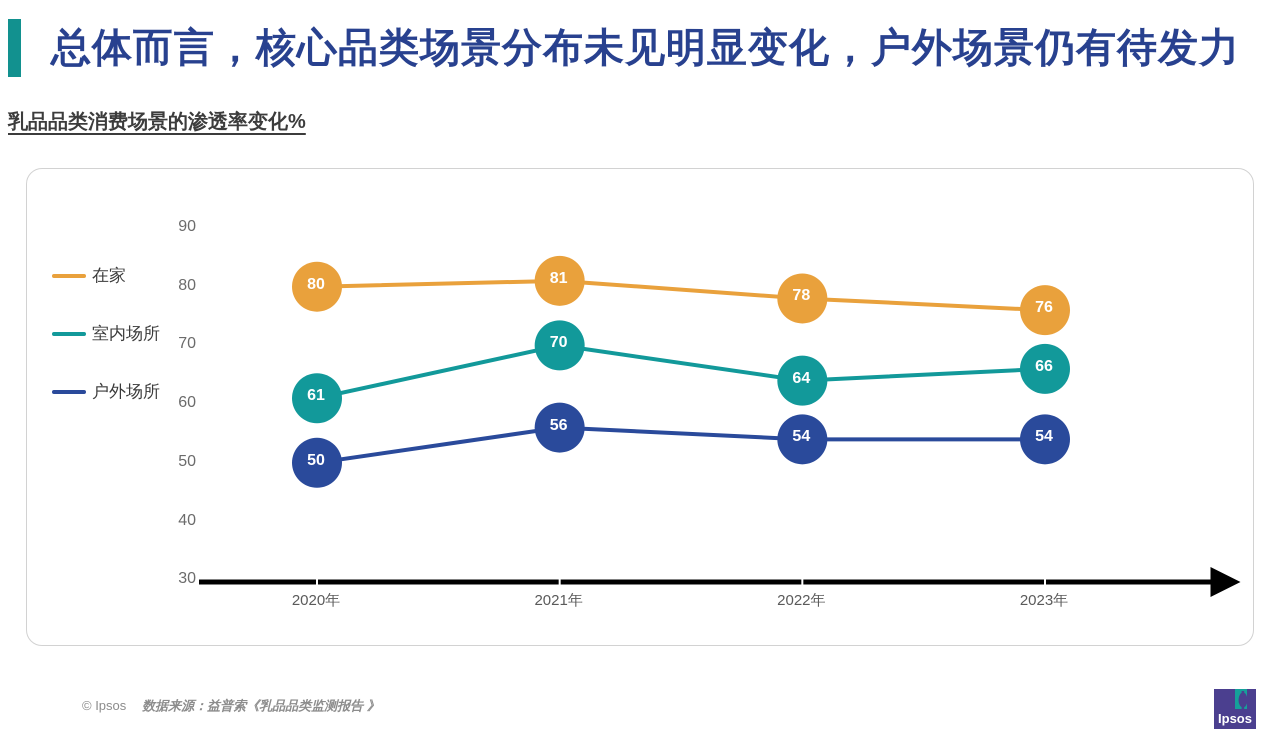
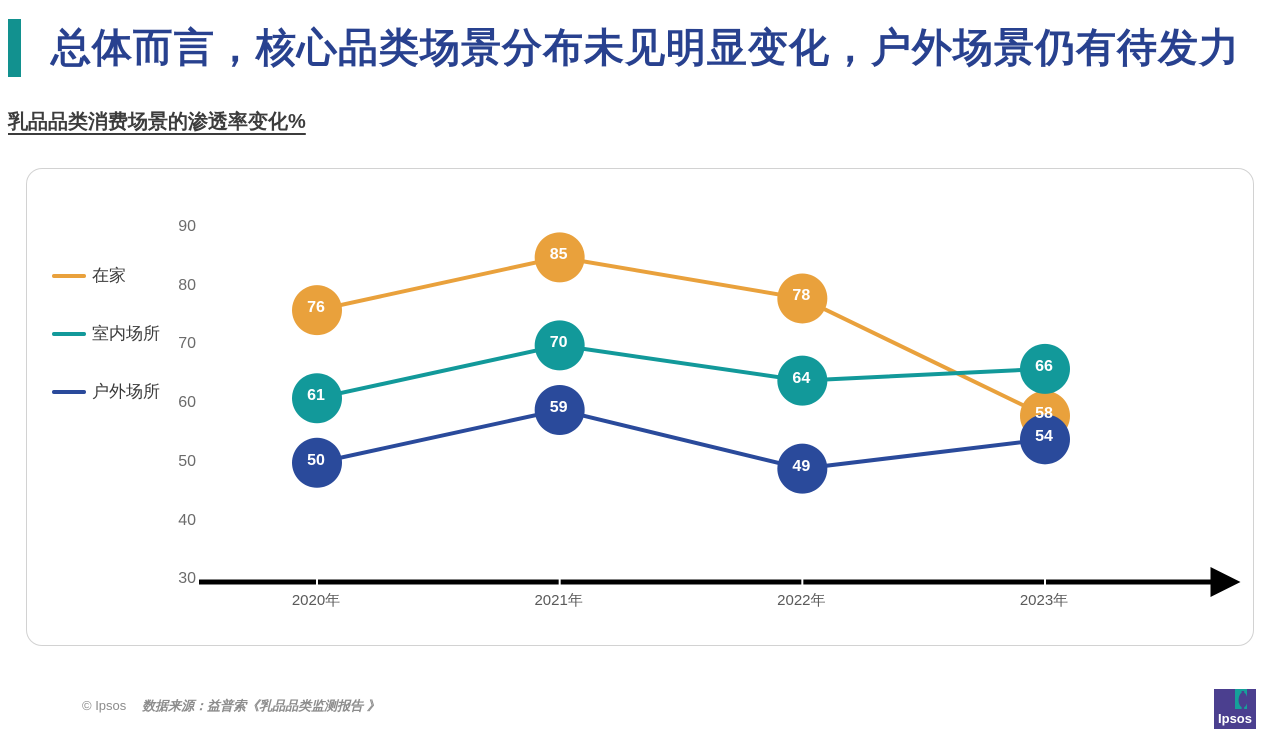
在家/2020年: 80 -> 76
在家/2021年: 81 -> 85
户外场所/2021年: 56 -> 59
户外场所/2022年: 54 -> 49
在家/2023年: 76 -> 58
